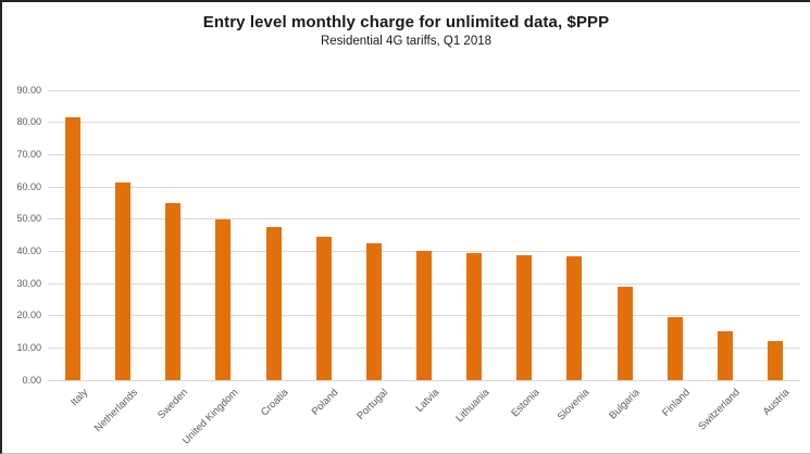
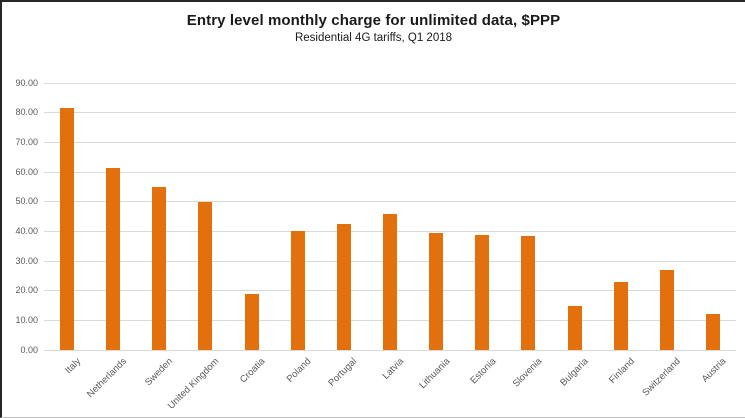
Croatia: 48 -> 19
Poland: 44 -> 40
Latvia: 40 -> 46
Bulgaria: 29 -> 15
Finland: 20 -> 23
Switzerland: 15 -> 27
